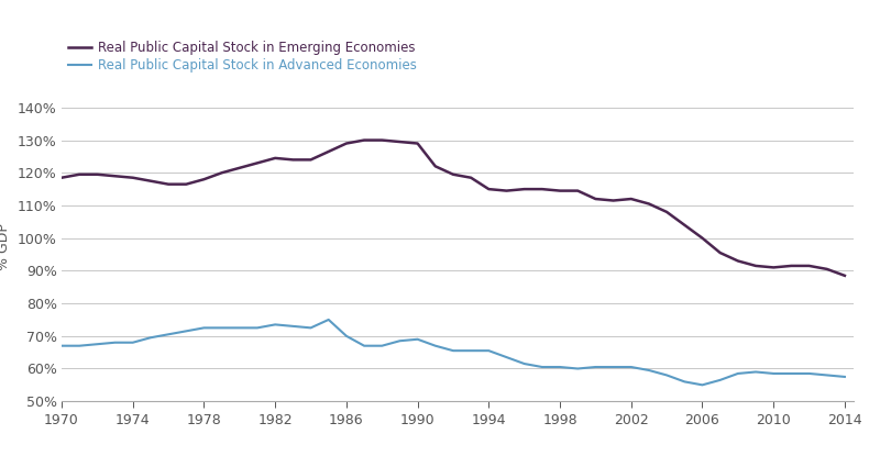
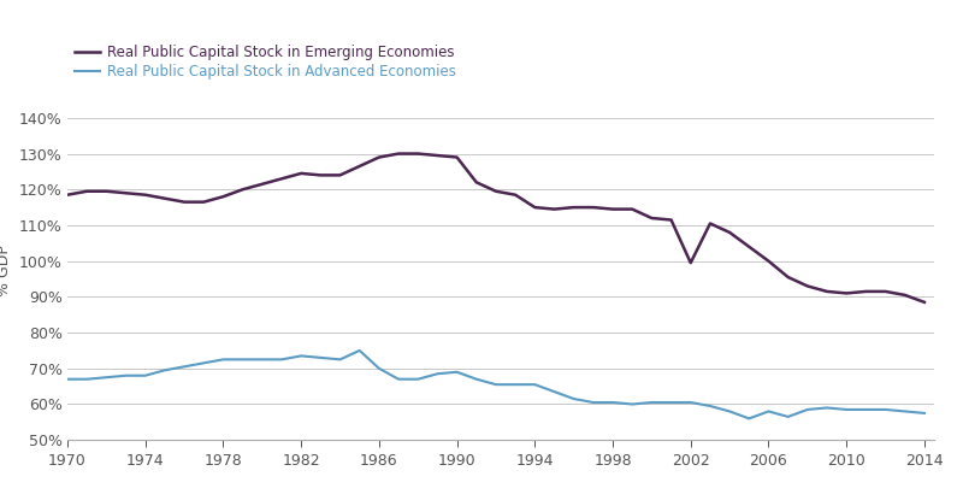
Real Public Capital Stock in Emerging Economies/2002: 112.0% -> 99.5%
Real Public Capital Stock in Advanced Economies/2006: 55.0% -> 58.0%
